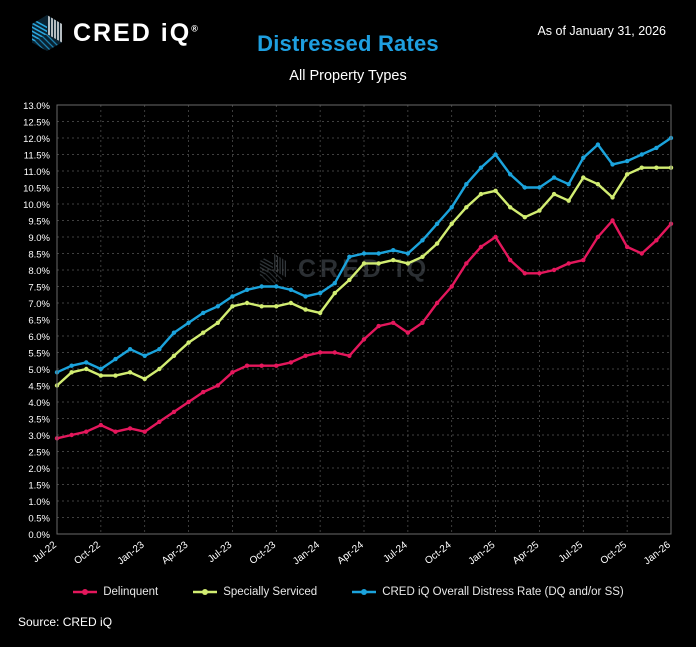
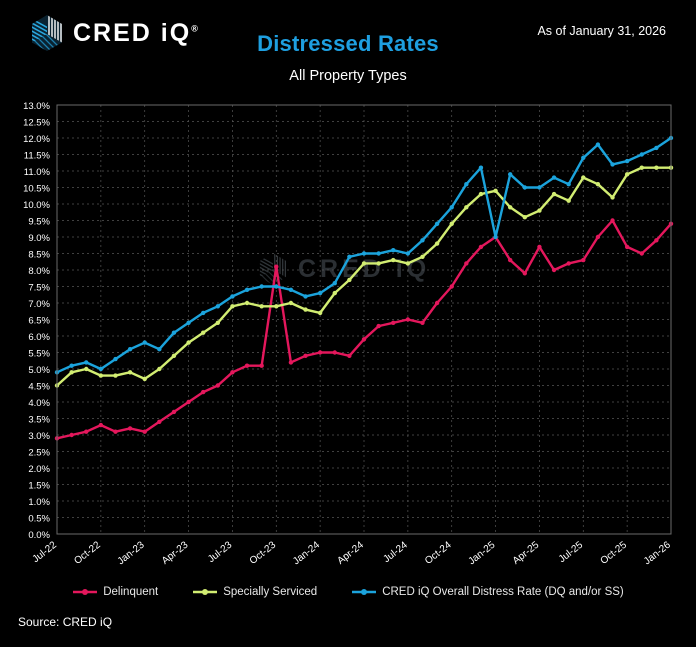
CRED iQ Overall Distress Rate (DQ and/or SS)/Jan-23: 5.4% -> 5.8%
Delinquent/Oct-23: 5.1% -> 8.1%
Delinquent/Jul-24: 6.1% -> 6.5%
CRED iQ Overall Distress Rate (DQ and/or SS)/Jan-25: 11.5% -> 9.0%
Delinquent/Apr-25: 7.9% -> 8.7%
